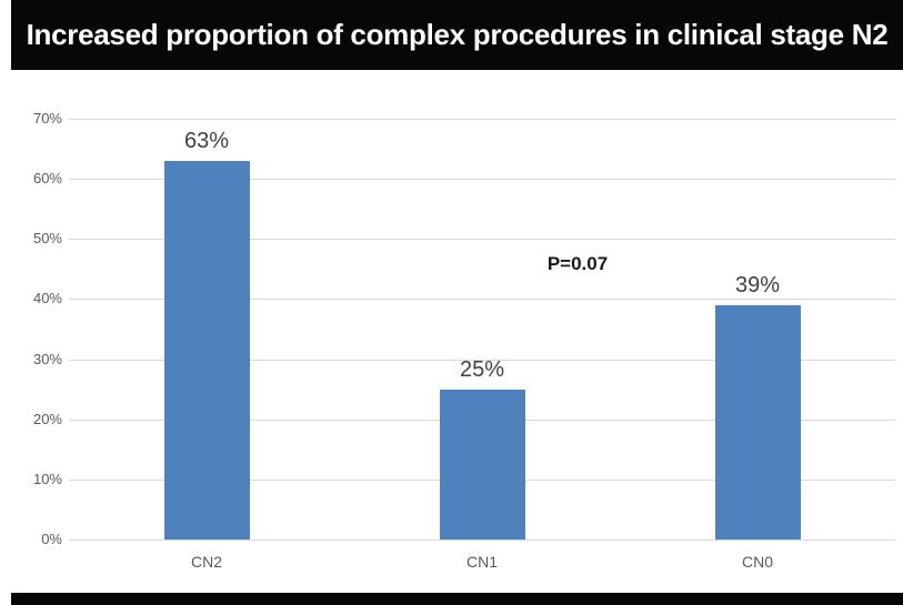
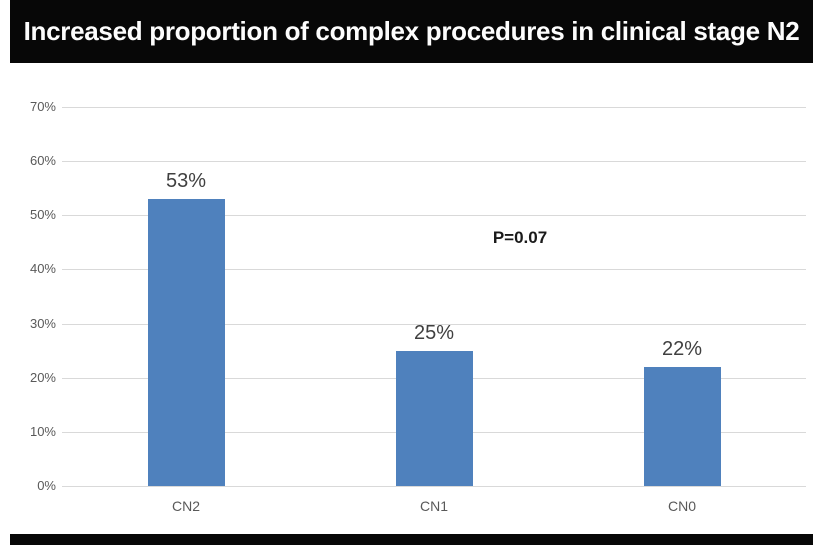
CN2: 63% -> 53%
CN0: 39% -> 22%
